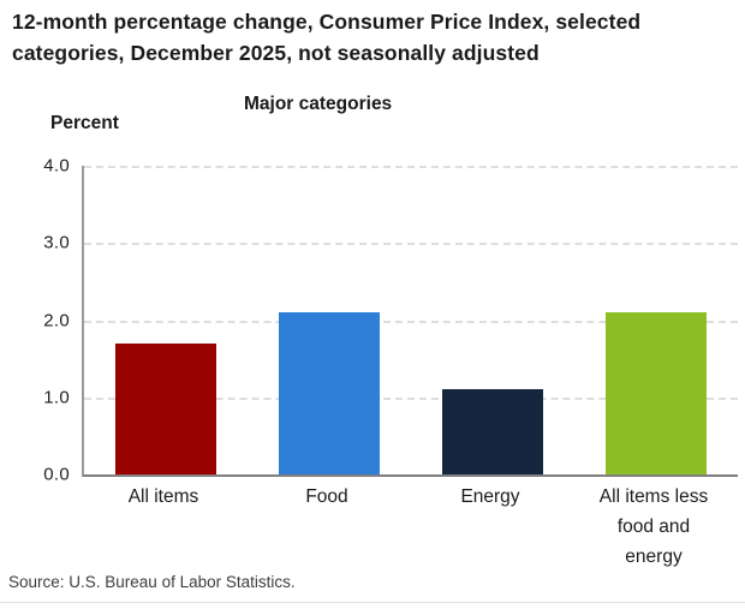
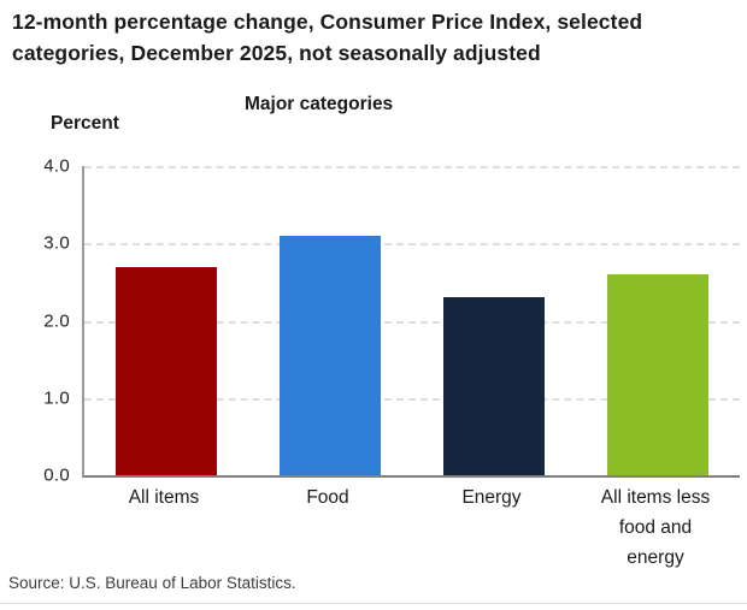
All items: 1.7 -> 2.7
Food: 2.1 -> 3.1
Energy: 1.1 -> 2.3
All items less food and energy: 2.1 -> 2.6
